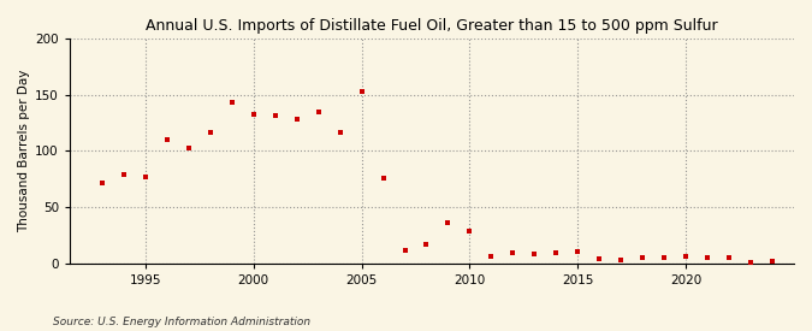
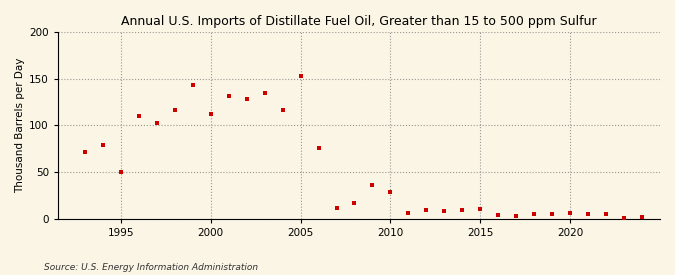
1995: 77 -> 50
2000: 133 -> 112
